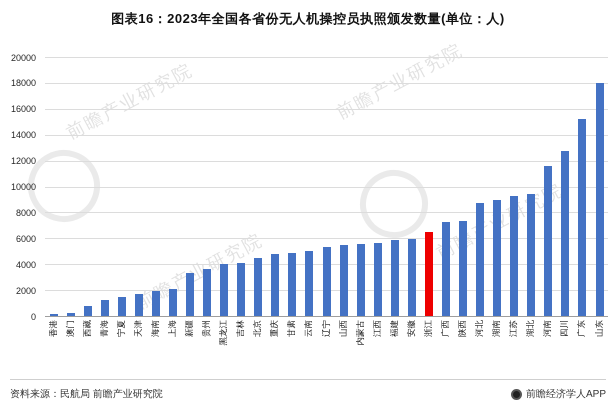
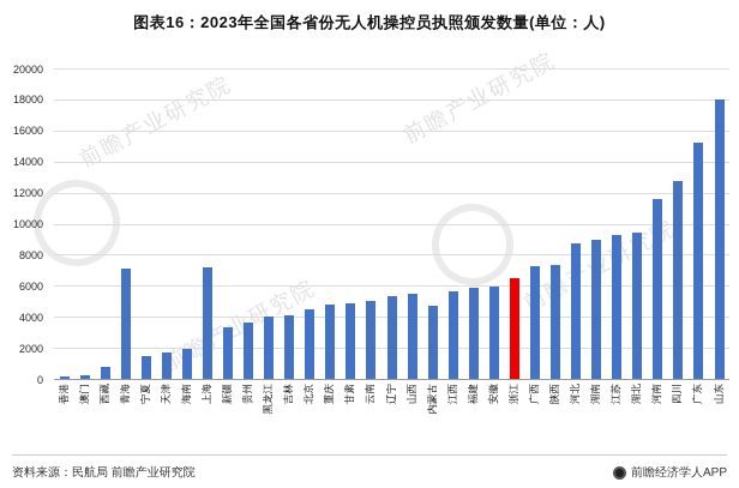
青海: 1200 -> 7100
上海: 2100 -> 7200
内蒙古: 5600 -> 4700
